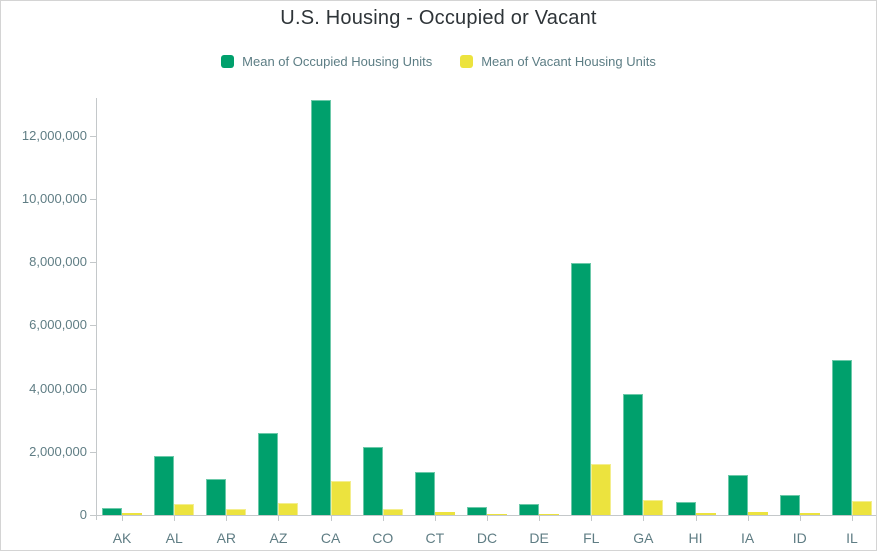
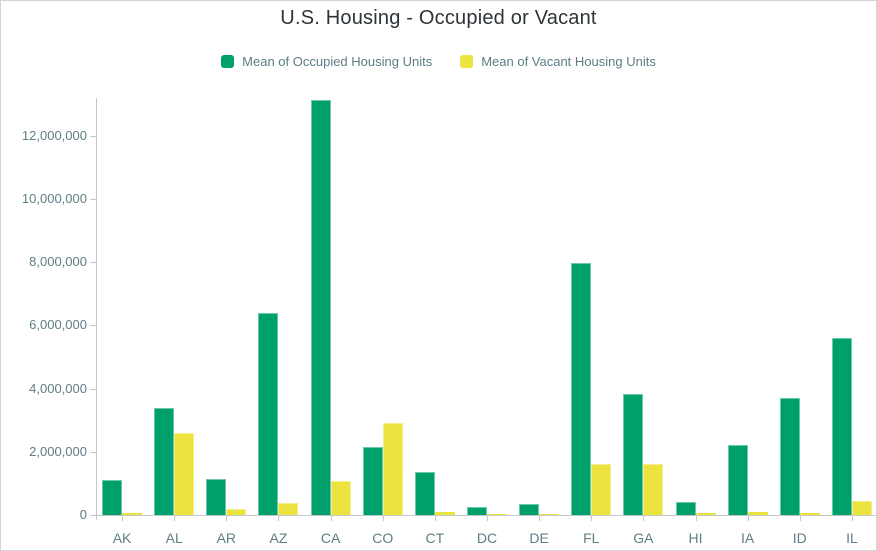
Mean of Occupied Housing Units/AK: 200000 -> 1100000
Mean of Occupied Housing Units/AL: 1900000 -> 3400000
Mean of Vacant Housing Units/AL: 400000 -> 2600000
Mean of Occupied Housing Units/AZ: 2600000 -> 6400000
Mean of Vacant Housing Units/CO: 200000 -> 2900000
Mean of Vacant Housing Units/GA: 500000 -> 1600000
Mean of Occupied Housing Units/IA: 1300000 -> 2200000
Mean of Occupied Housing Units/ID: 600000 -> 3700000
Mean of Occupied Housing Units/IL: 4900000 -> 5600000
